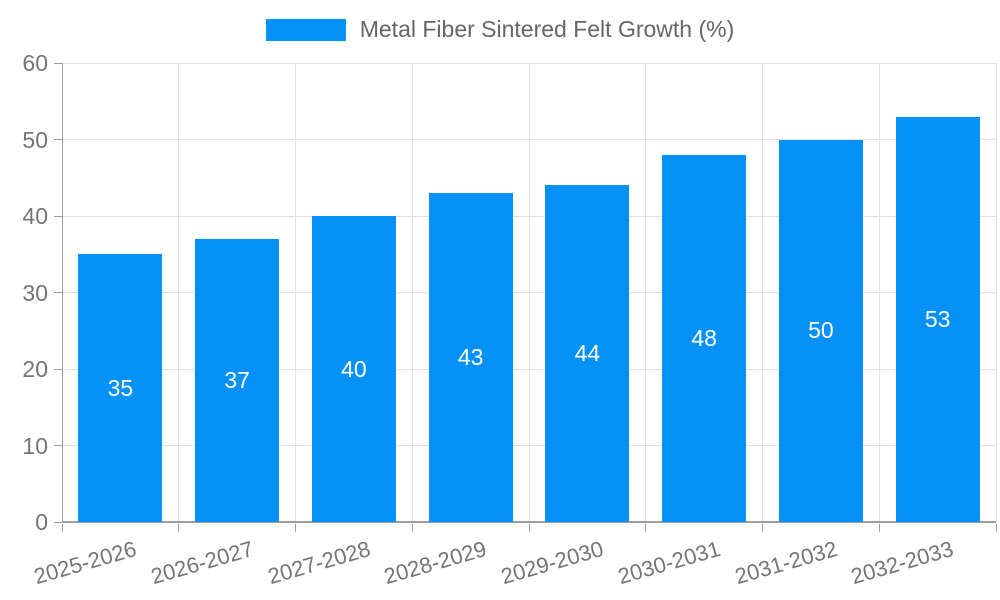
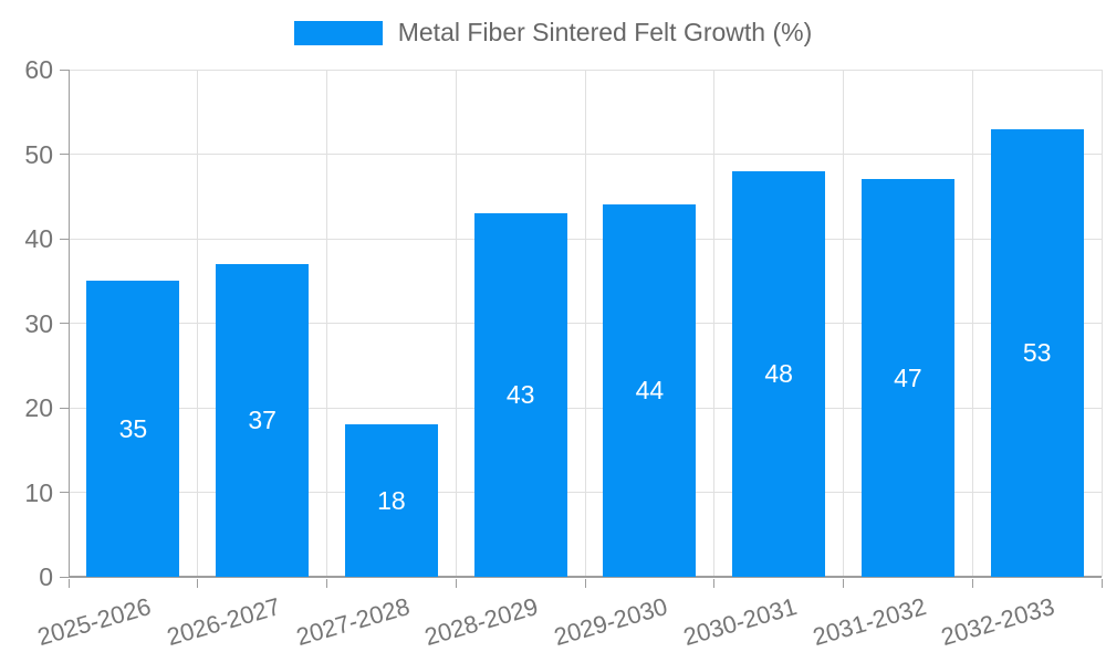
2027-2028: 40 -> 18
2031-2032: 50 -> 47
